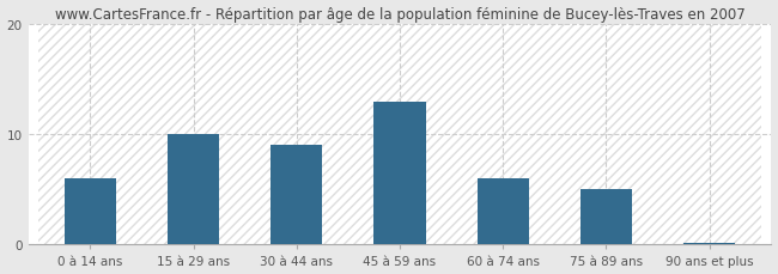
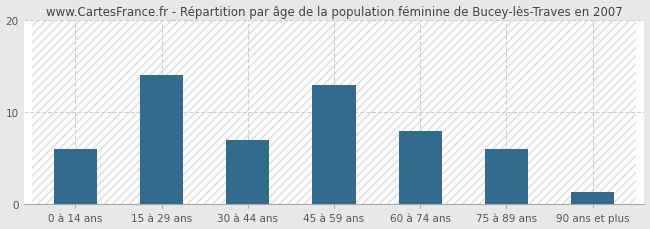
15 à 29 ans: 10.0 -> 14.0
30 à 44 ans: 9.0 -> 7.0
60 à 74 ans: 6.0 -> 8.0
75 à 89 ans: 5.0 -> 6.0
90 ans et plus: 0.2 -> 1.4
